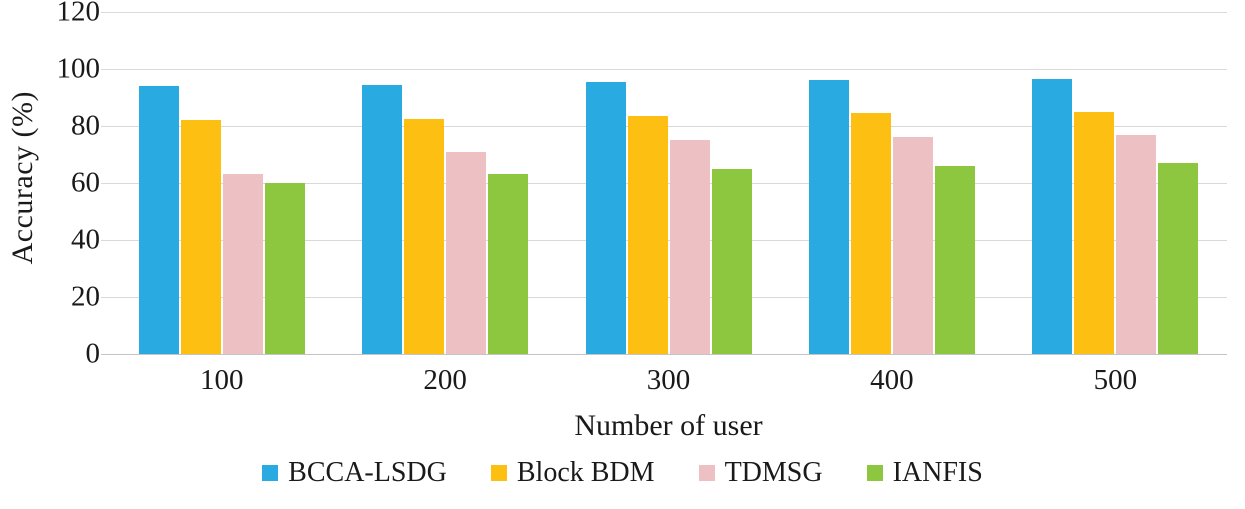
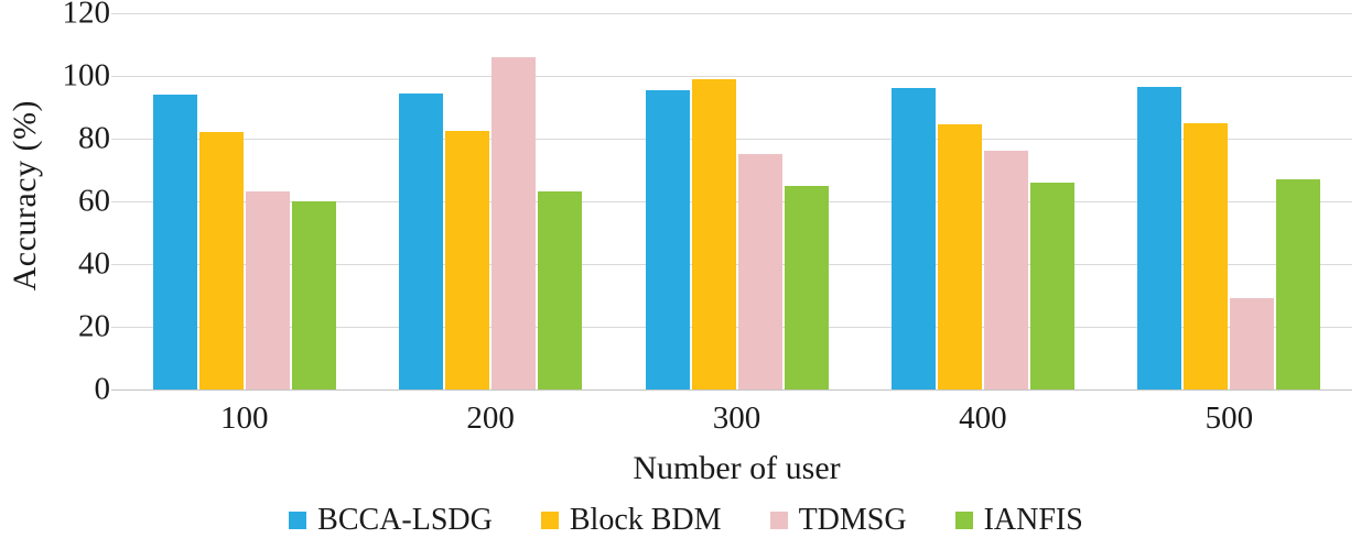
TDMSG/200: 71 -> 106
Block BDM/300: 84 -> 99
TDMSG/500: 77 -> 29
